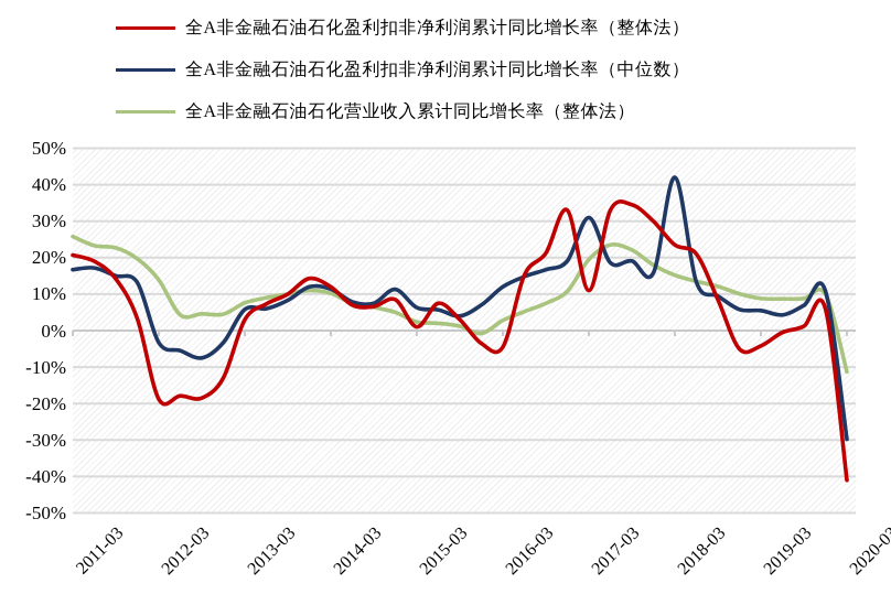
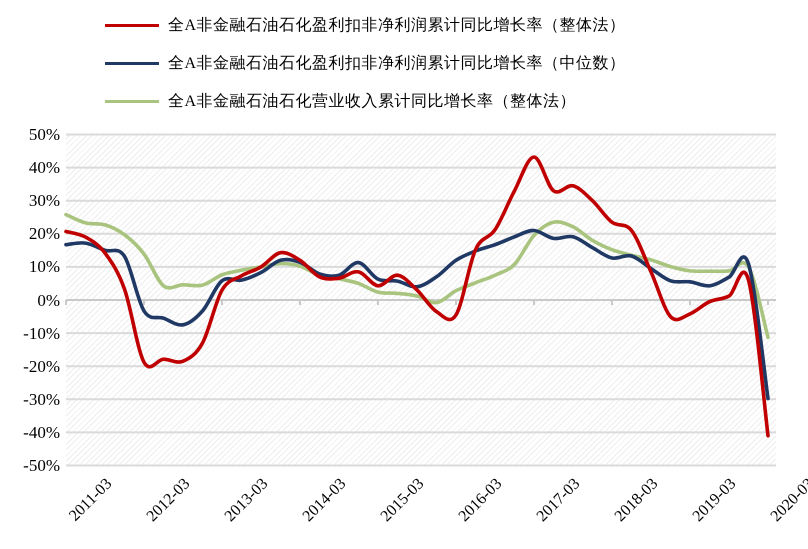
全A非金融石油石化盈利扣非净利润累计同比增长率（整体法）/2015-03: 1% -> 4%
全A非金融石油石化盈利扣非净利润累计同比增长率（整体法）/2017-03: 11% -> 43%
全A非金融石油石化盈利扣非净利润累计同比增长率（中位数）/2017-03: 31% -> 21%
全A非金融石油石化盈利扣非净利润累计同比增长率（中位数）/2018-03: 42% -> 13%
